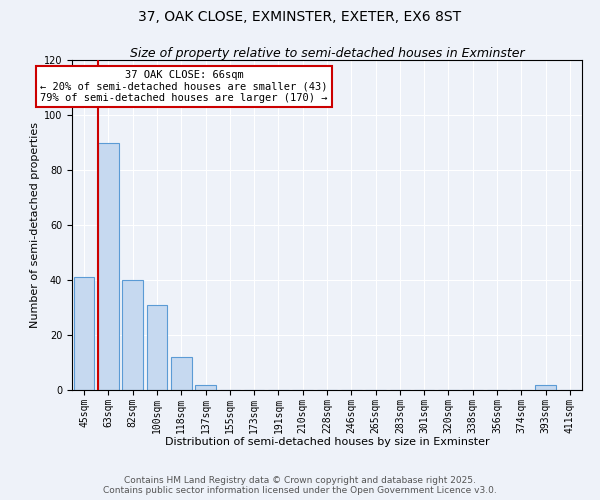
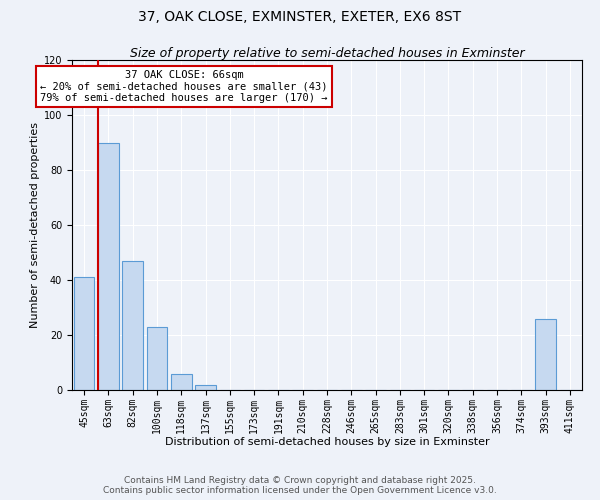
82sqm: 40 -> 47
100sqm: 31 -> 23
118sqm: 12 -> 6
393sqm: 2 -> 26
